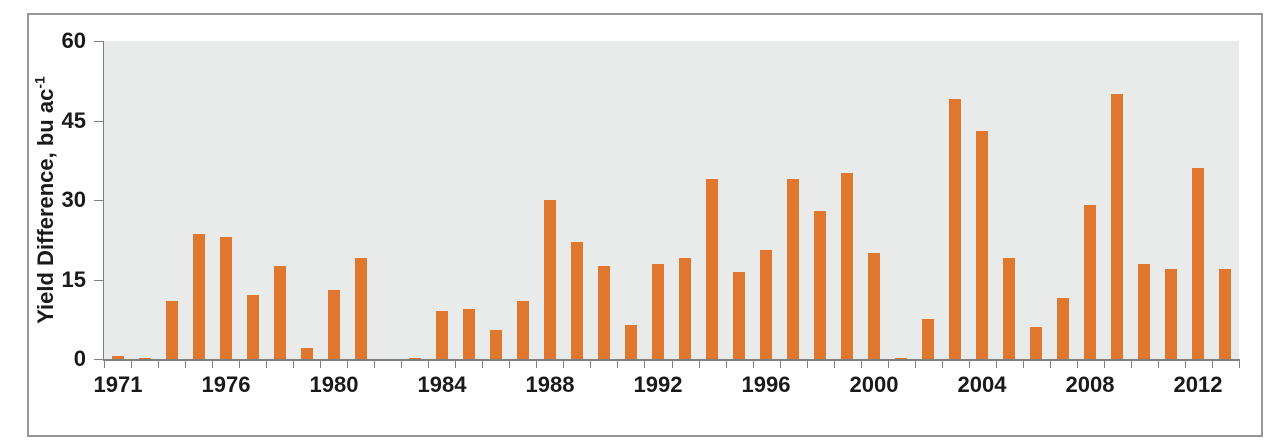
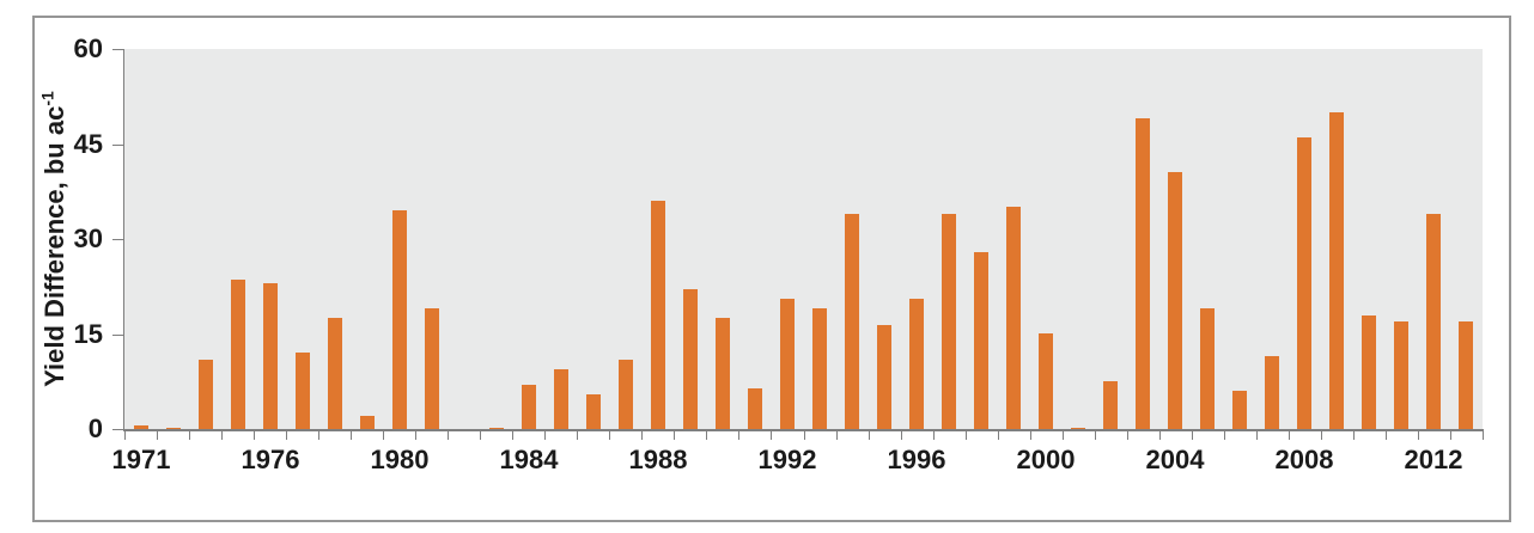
1980: 13 -> 34
1984: 9 -> 7
1988: 30 -> 36
1992: 18 -> 20
2000: 20 -> 15
2004: 43 -> 40
2008: 29 -> 46
2012: 36 -> 34
